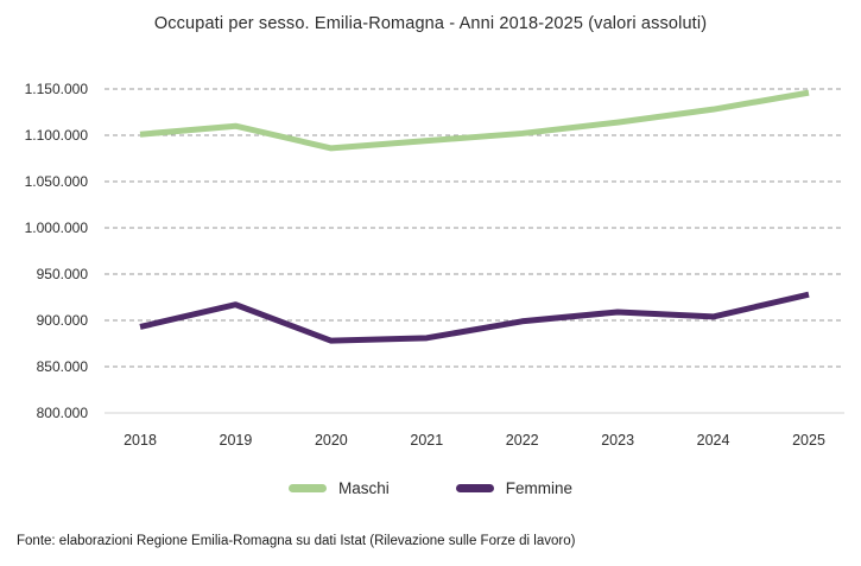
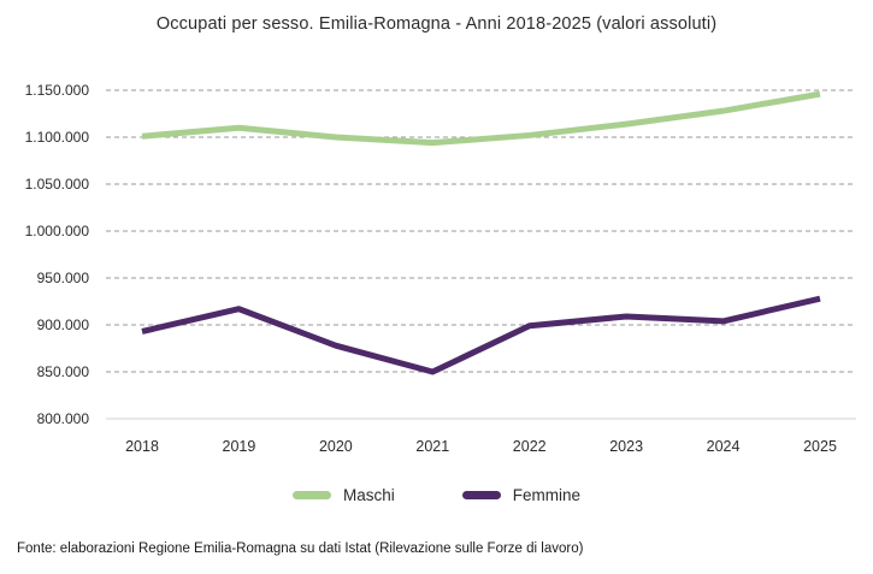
Maschi/2020: 1090000 -> 1100000
Femmine/2021: 880000 -> 850000
